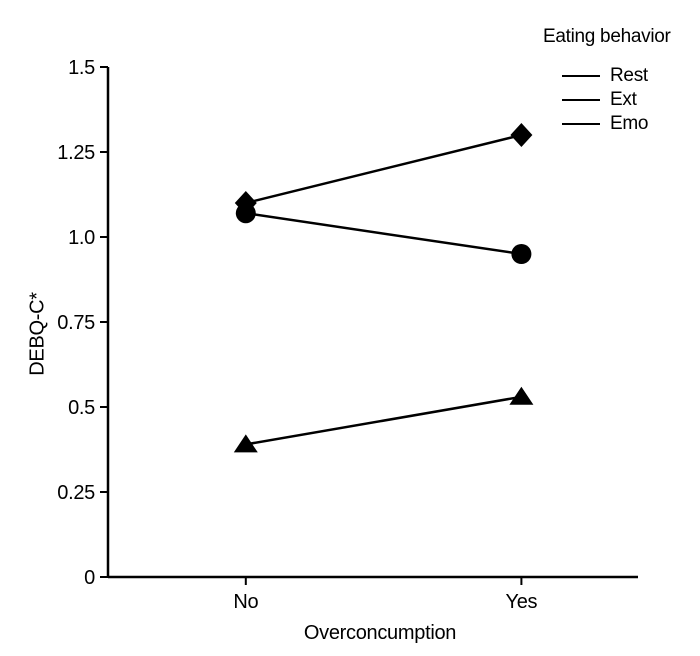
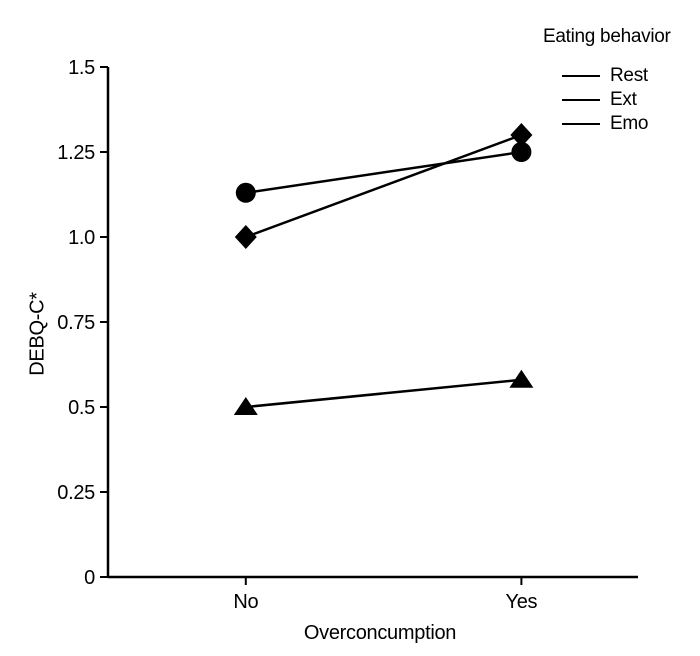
Rest/No: 1.07 -> 1.13
Ext/No: 1.1 -> 1.0
Emo/No: 0.39 -> 0.50
Rest/Yes: 0.95 -> 1.25
Emo/Yes: 0.53 -> 0.58
